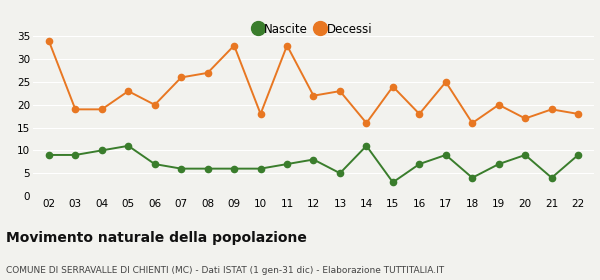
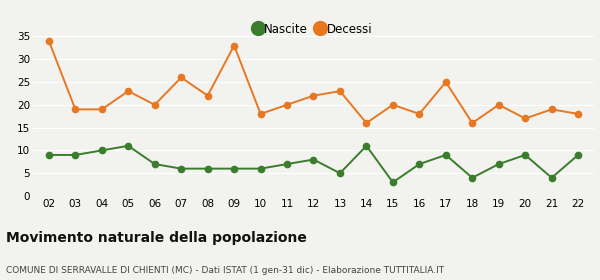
Decessi/08: 27 -> 22
Decessi/11: 33 -> 20
Decessi/15: 24 -> 20
